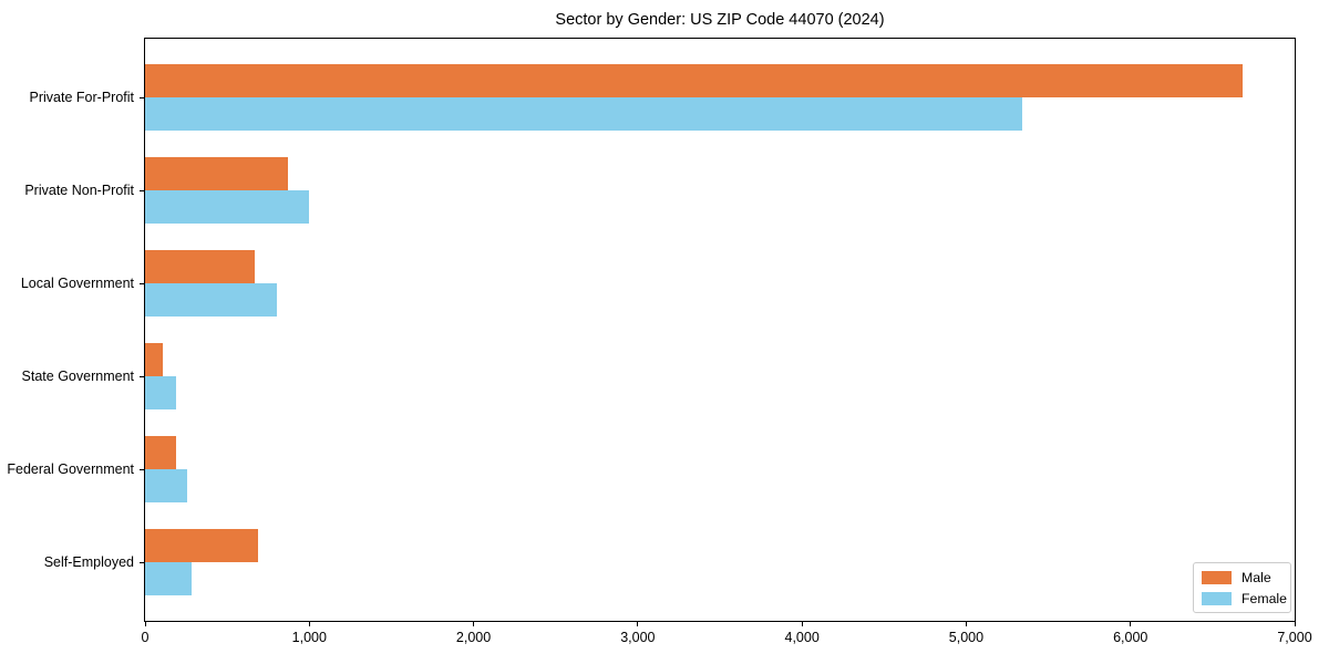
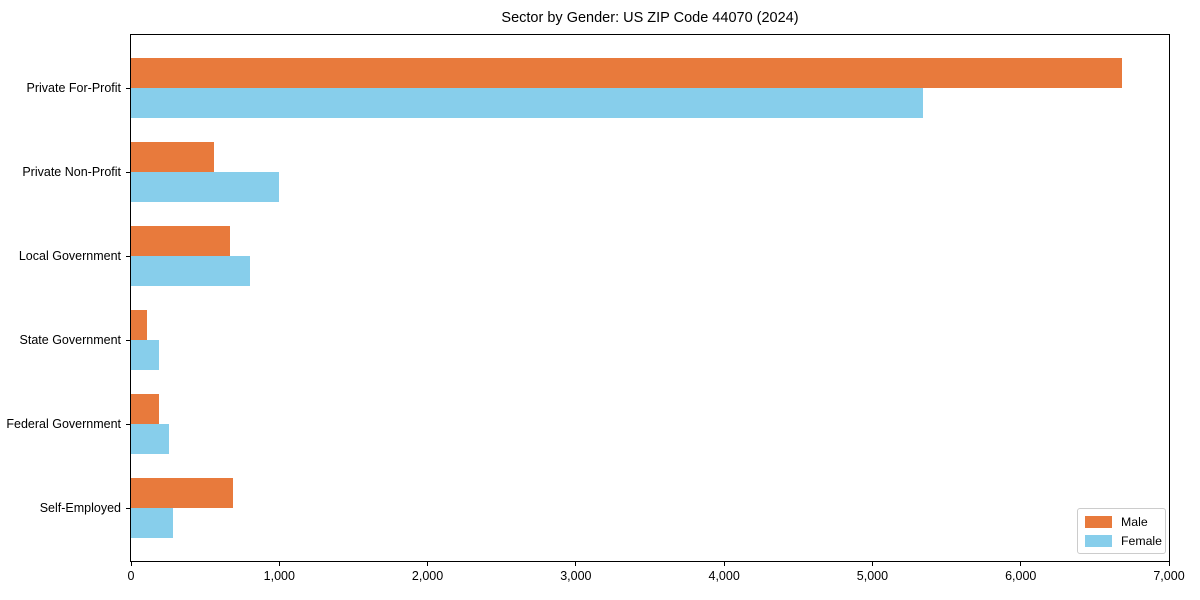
Male/Private Non-Profit: 870 -> 560
